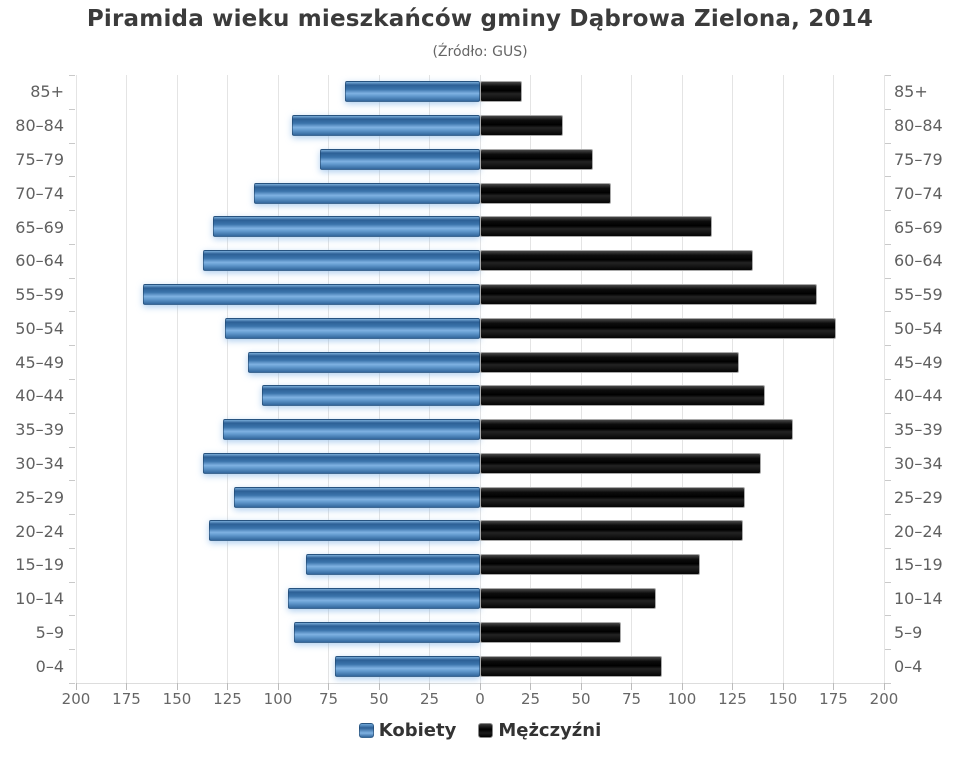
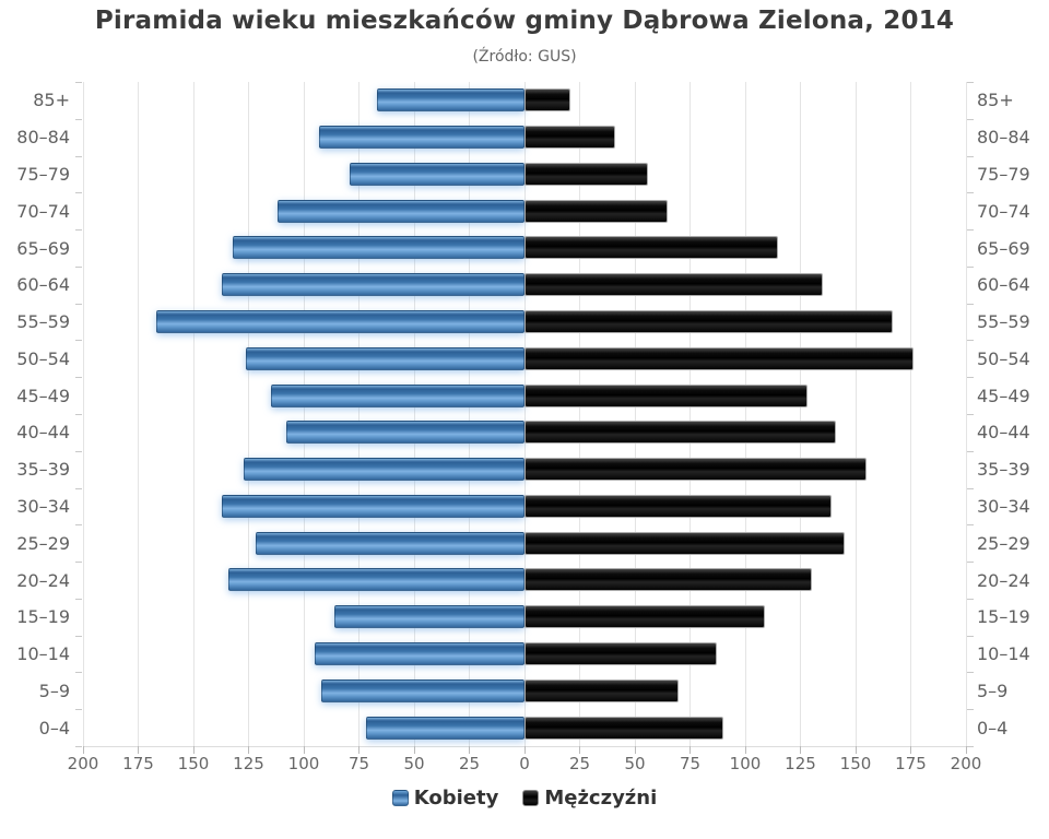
Mężczyźni/25–29: 131 -> 145
